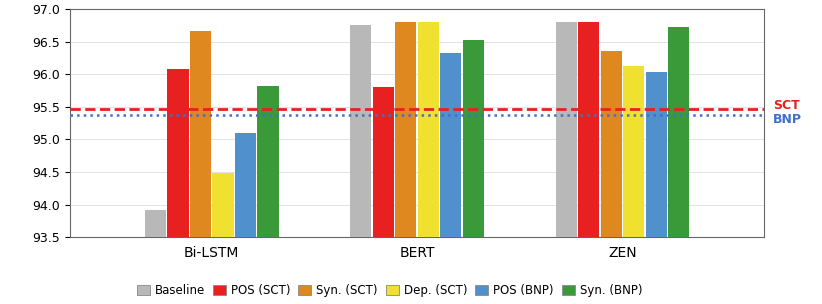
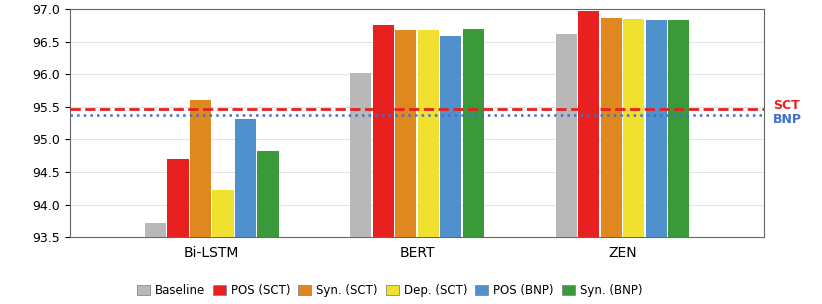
Baseline/Bi-LSTM: 93.92 -> 93.72
POS (SCT)/Bi-LSTM: 96.08 -> 94.70
Syn. (SCT)/Bi-LSTM: 96.66 -> 95.60
Dep. (SCT)/Bi-LSTM: 94.48 -> 94.22
POS (BNP)/Bi-LSTM: 95.10 -> 95.32
Syn. (BNP)/Bi-LSTM: 95.82 -> 94.82
Baseline/BERT: 96.76 -> 96.02
POS (SCT)/BERT: 95.80 -> 96.76
Syn. (SCT)/BERT: 96.80 -> 96.68
Dep. (SCT)/BERT: 96.80 -> 96.68
POS (BNP)/BERT: 96.32 -> 96.58
Syn. (BNP)/BERT: 96.52 -> 96.70
Baseline/ZEN: 96.80 -> 96.62
POS (SCT)/ZEN: 96.80 -> 96.97
Syn. (SCT)/ZEN: 96.36 -> 96.86
Dep. (SCT)/ZEN: 96.12 -> 96.85
POS (BNP)/ZEN: 96.04 -> 96.84
Syn. (BNP)/ZEN: 96.72 -> 96.84
